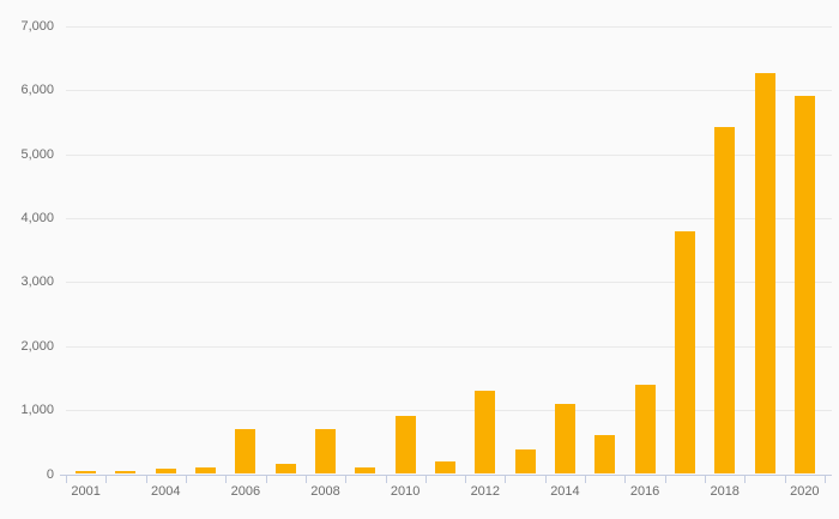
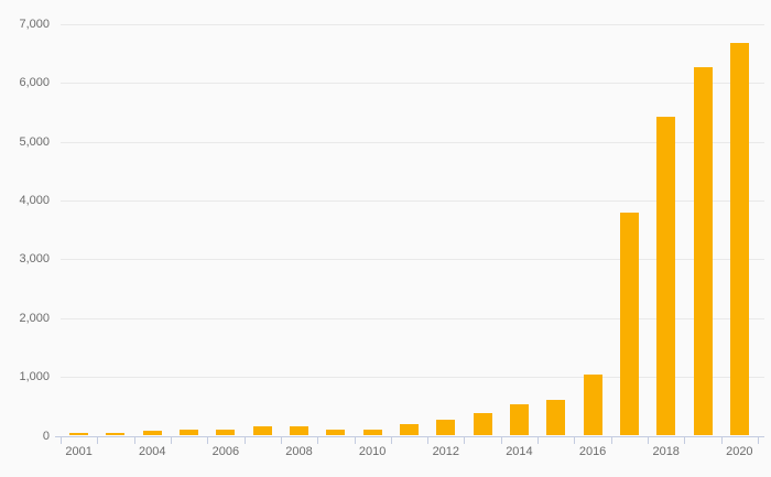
2006: 700 -> 100
2008: 700 -> 200
2010: 900 -> 100
2012: 1300 -> 300
2014: 1100 -> 500
2016: 1400 -> 1000
2020: 5900 -> 6700
